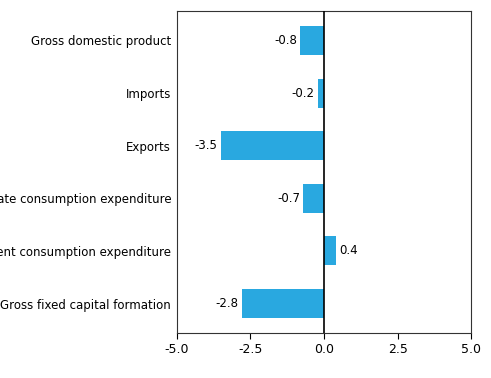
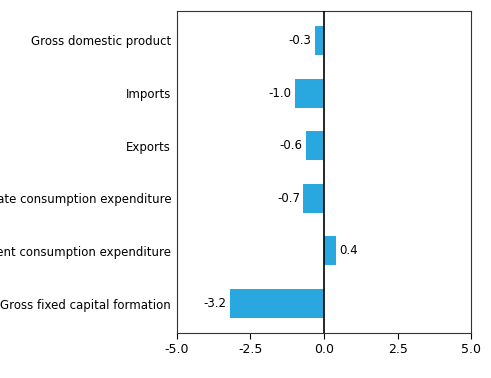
Gross domestic product: -0.8 -> -0.3
Imports: -0.2 -> -1.0
Exports: -3.5 -> -0.6
Gross fixed capital formation: -2.8 -> -3.2
